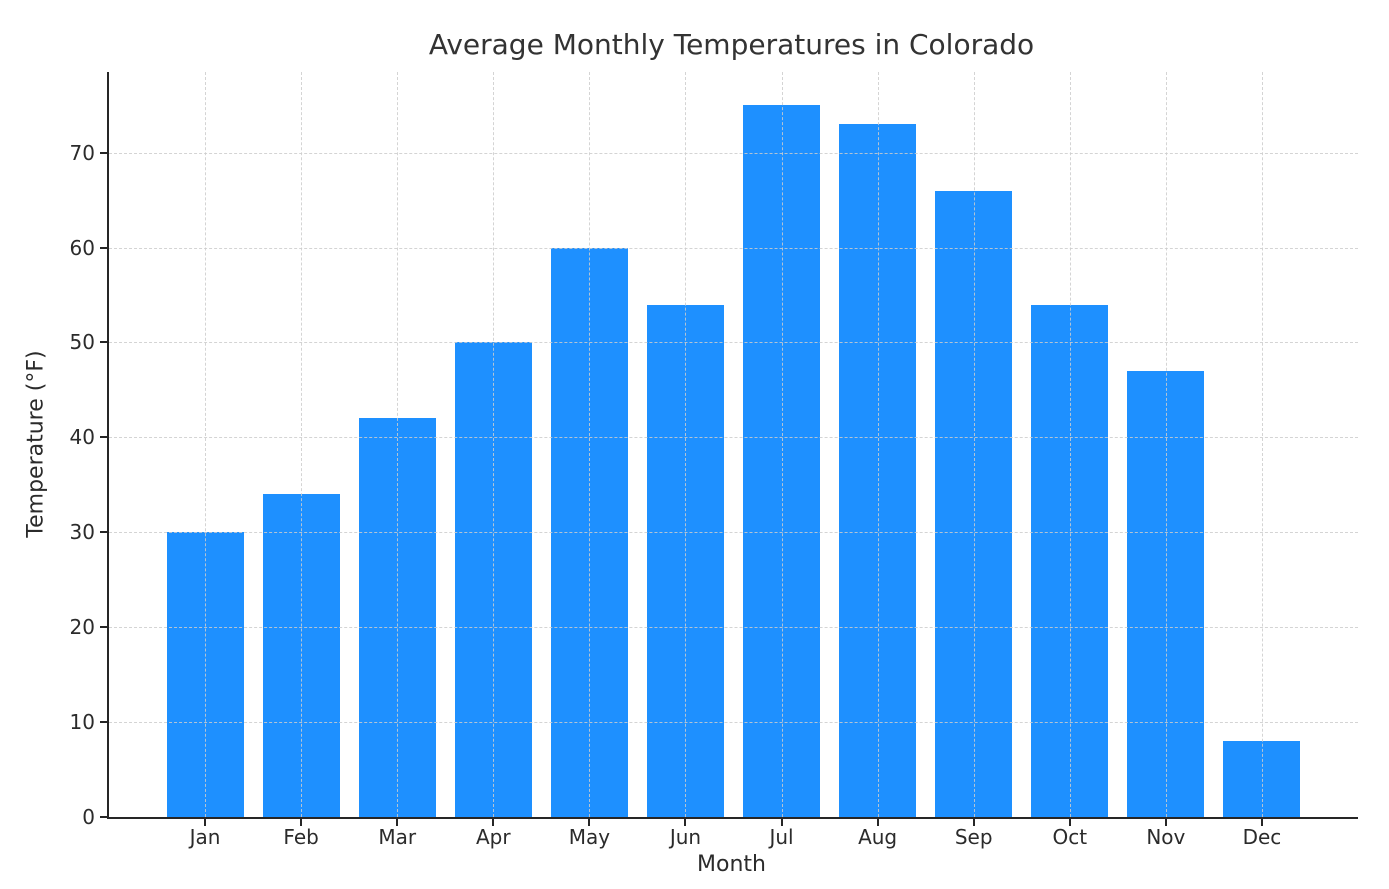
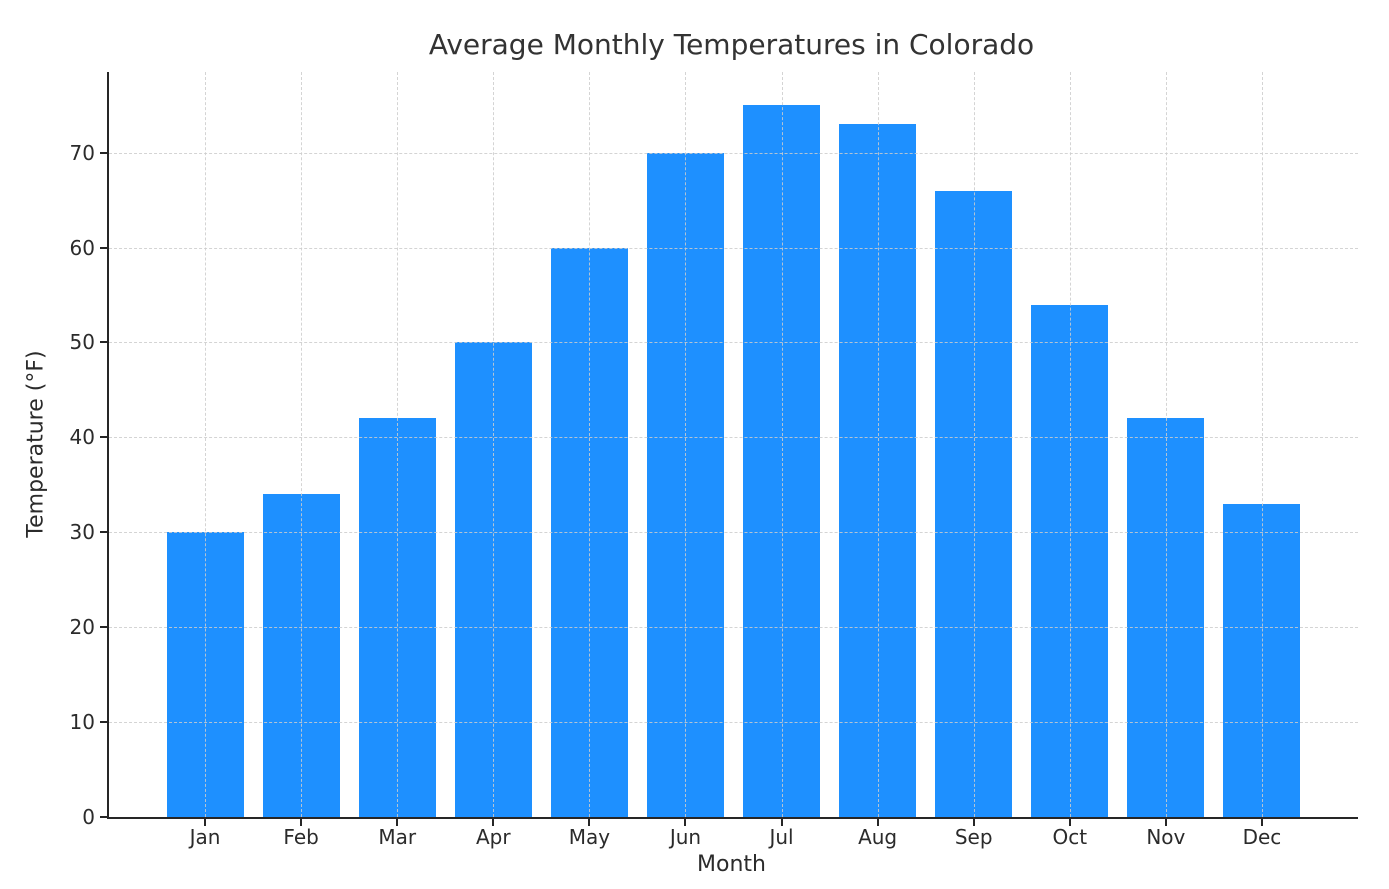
Jun: 54 -> 70
Nov: 47 -> 42
Dec: 8 -> 33
